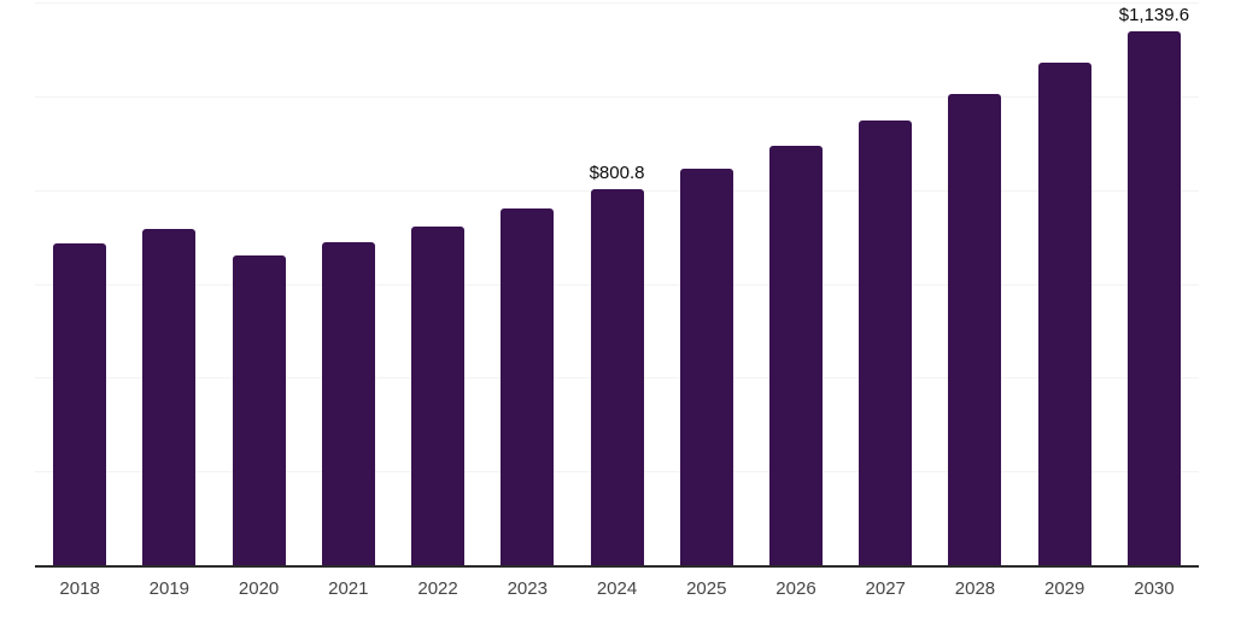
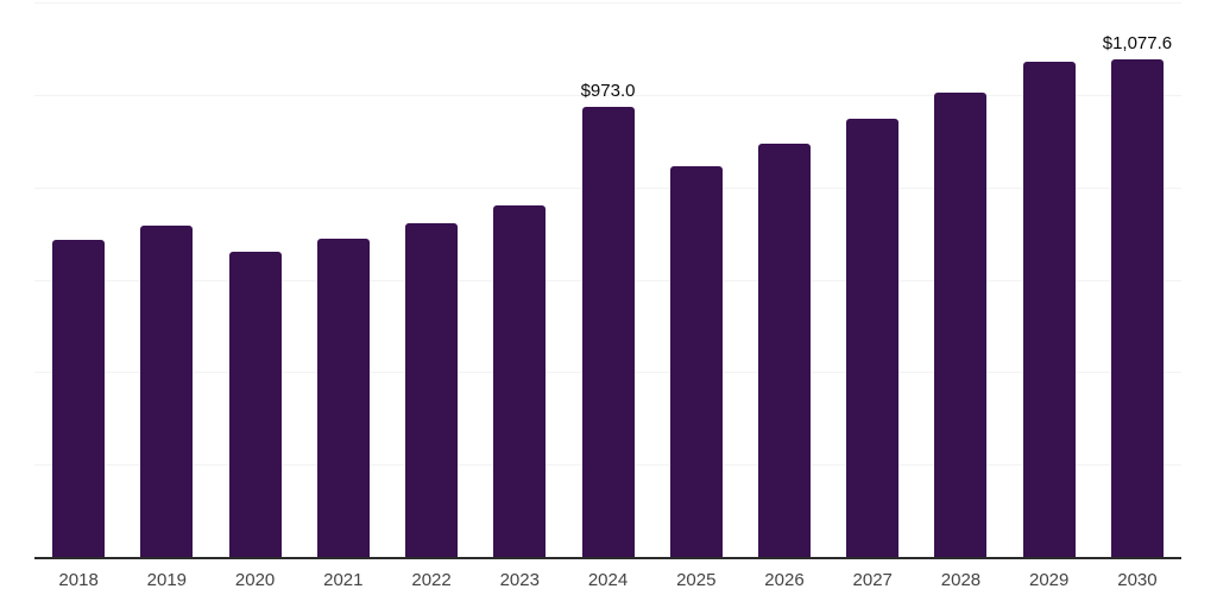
2024: $800.8 -> $973.0
2030: $1,139.6 -> $1,077.6
